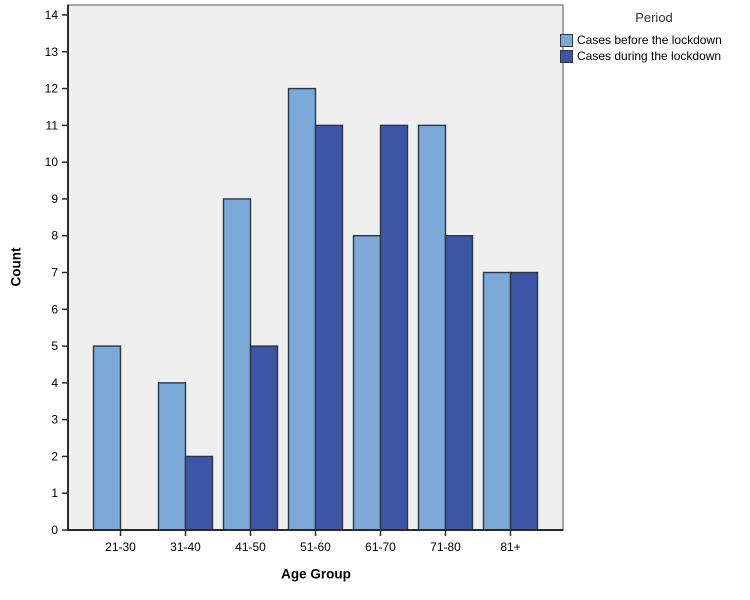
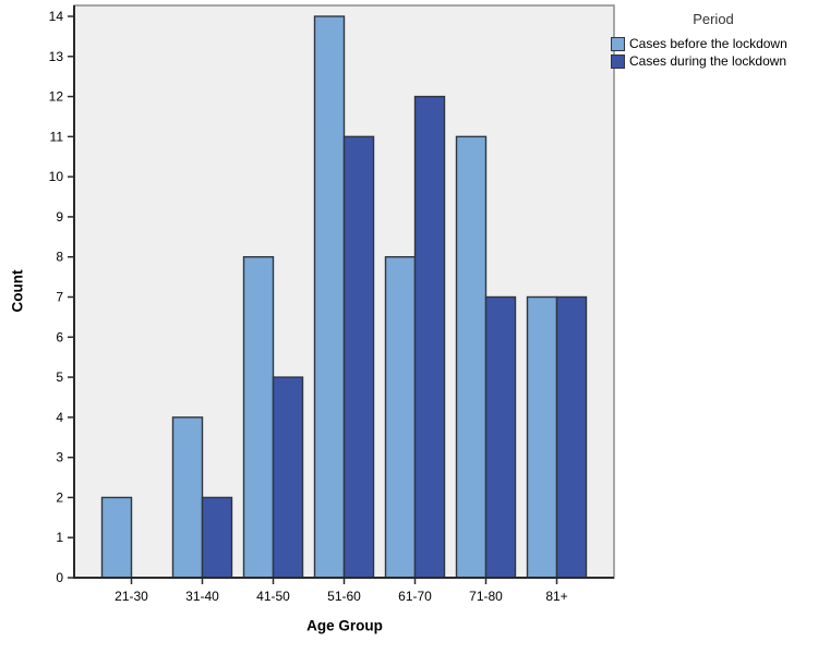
Cases before the lockdown/21-30: 5 -> 2
Cases before the lockdown/41-50: 9 -> 8
Cases before the lockdown/51-60: 12 -> 14
Cases during the lockdown/61-70: 11 -> 12
Cases during the lockdown/71-80: 8 -> 7
